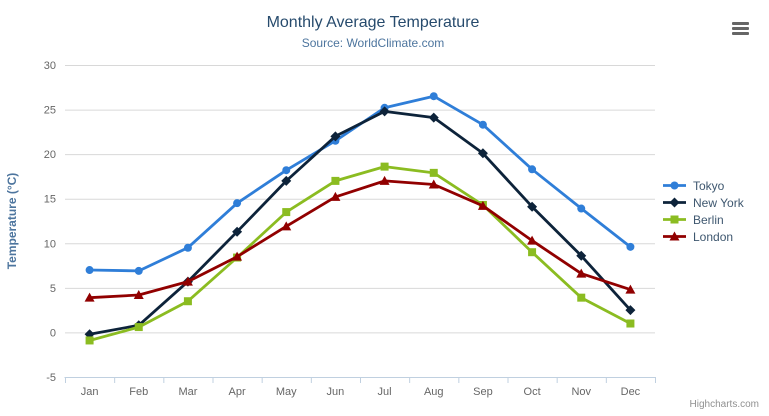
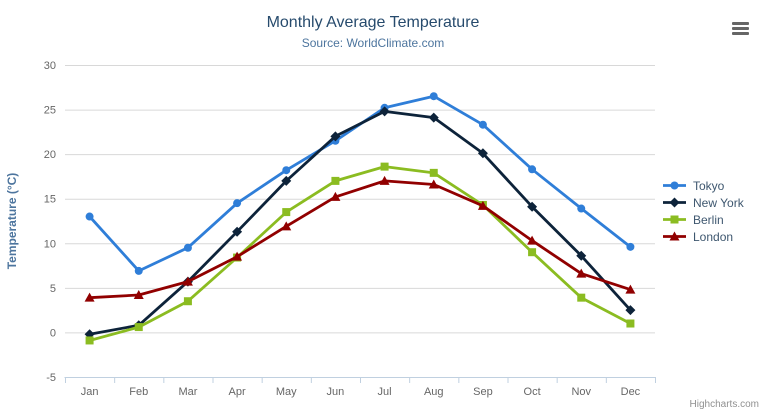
Tokyo/Jan: 7 -> 13
